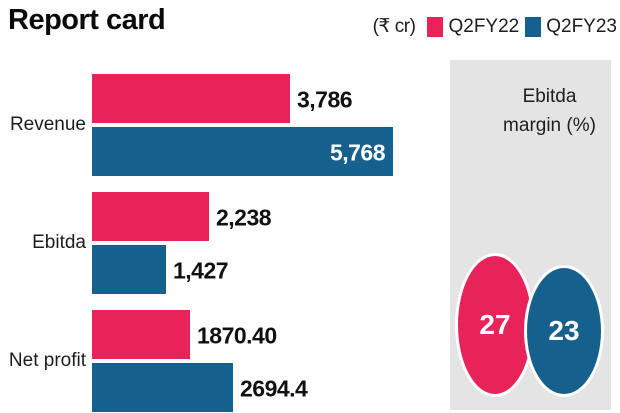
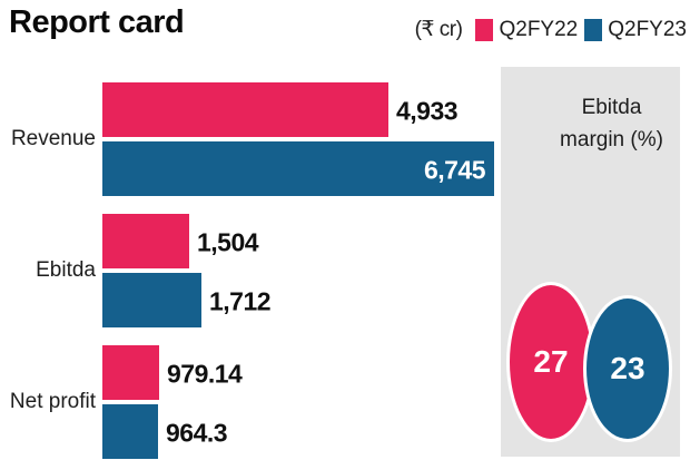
Q2FY22/Revenue: 3,786 -> 4,933
Q2FY23/Revenue: 5,768 -> 6,745
Q2FY22/Ebitda: 2,238 -> 1,504
Q2FY23/Ebitda: 1,427 -> 1,712
Q2FY22/Net profit: 1870.40 -> 979.14
Q2FY23/Net profit: 2694.4 -> 964.3
